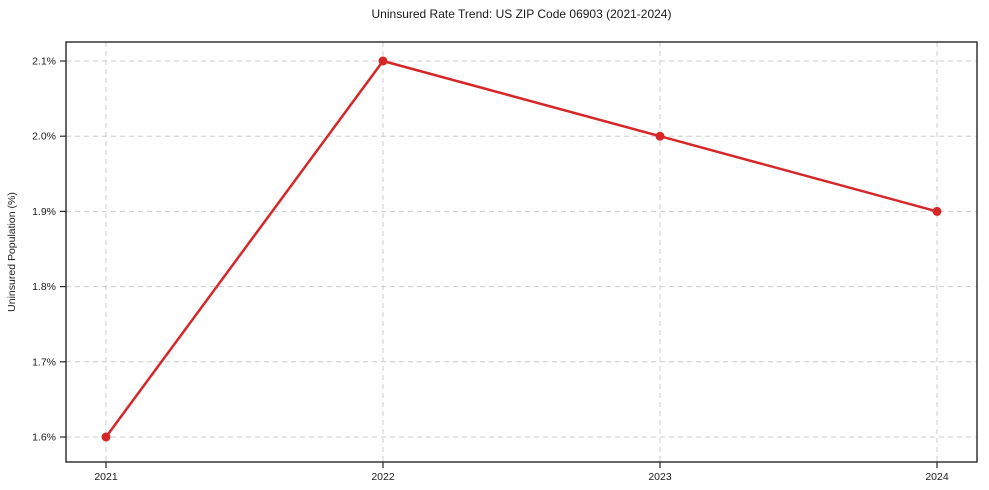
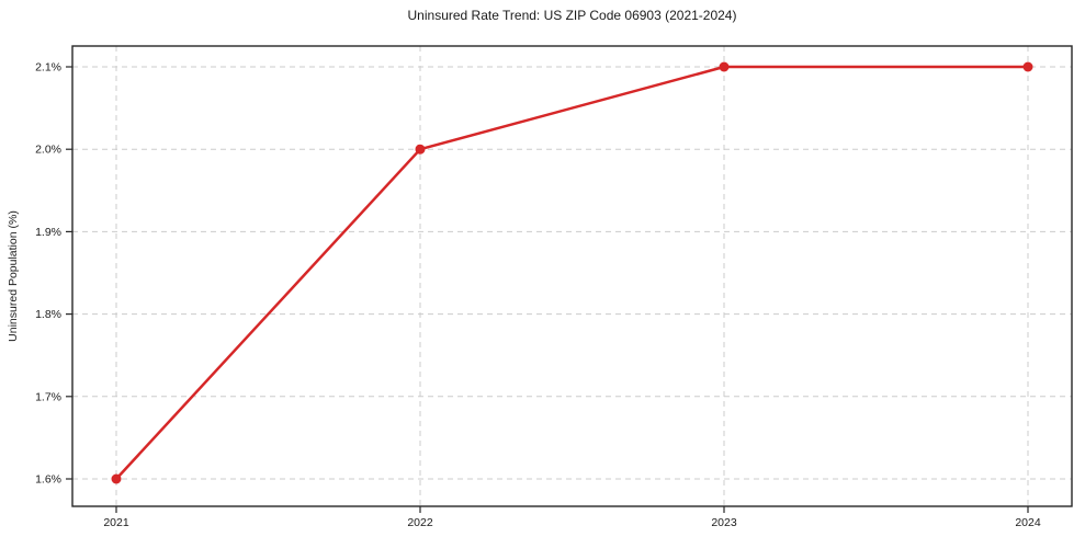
2022: 2.1% -> 2.0%
2023: 2.0% -> 2.1%
2024: 1.9% -> 2.1%
